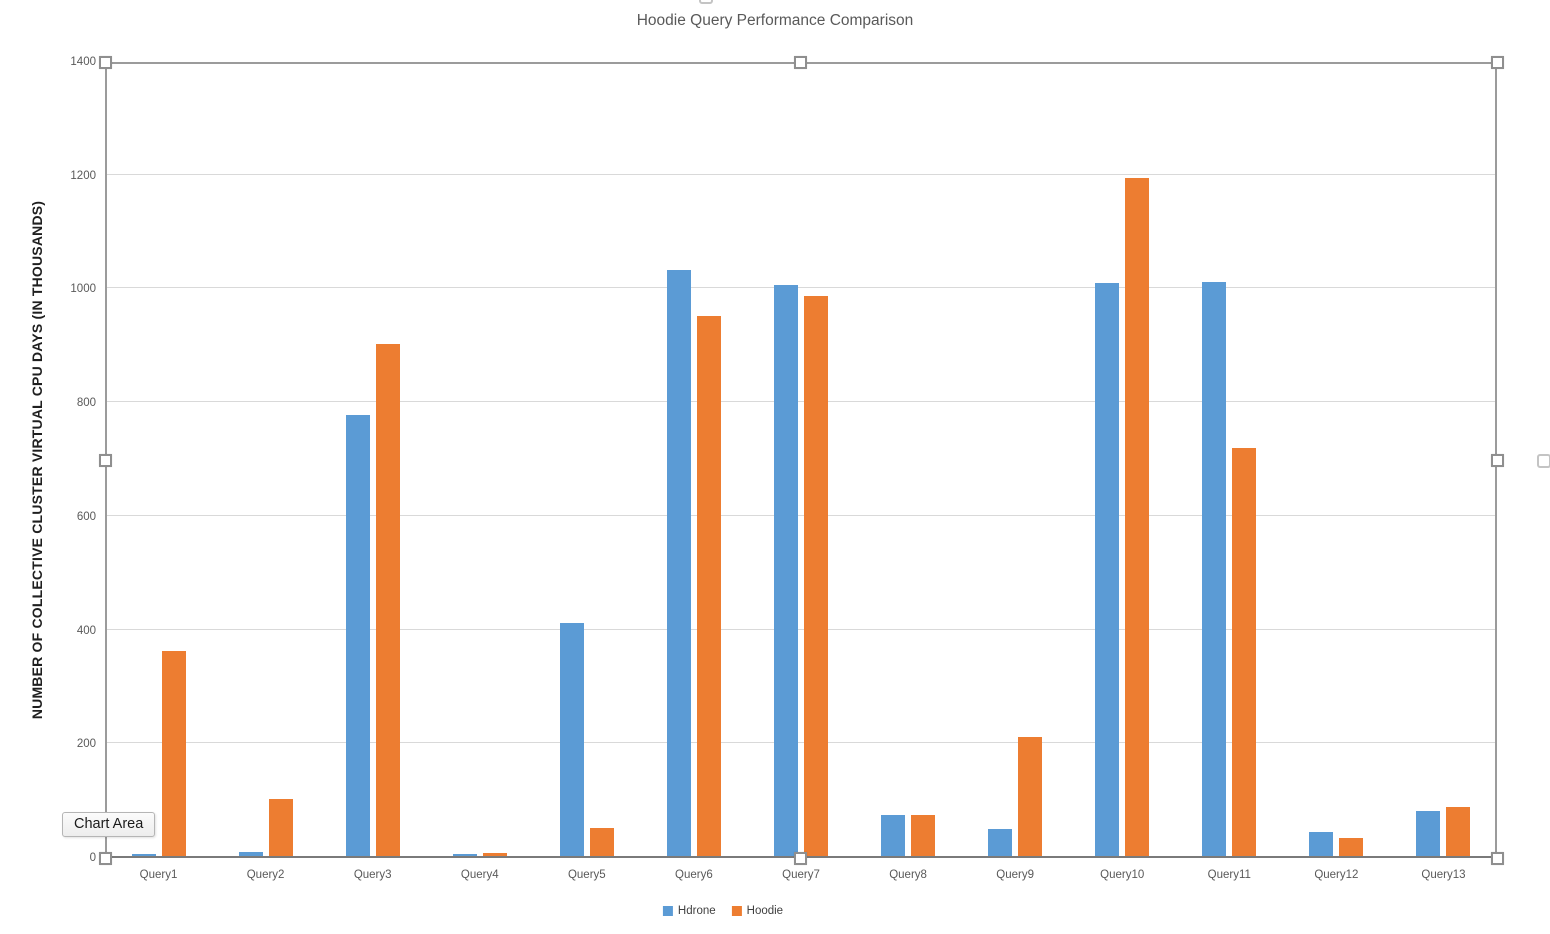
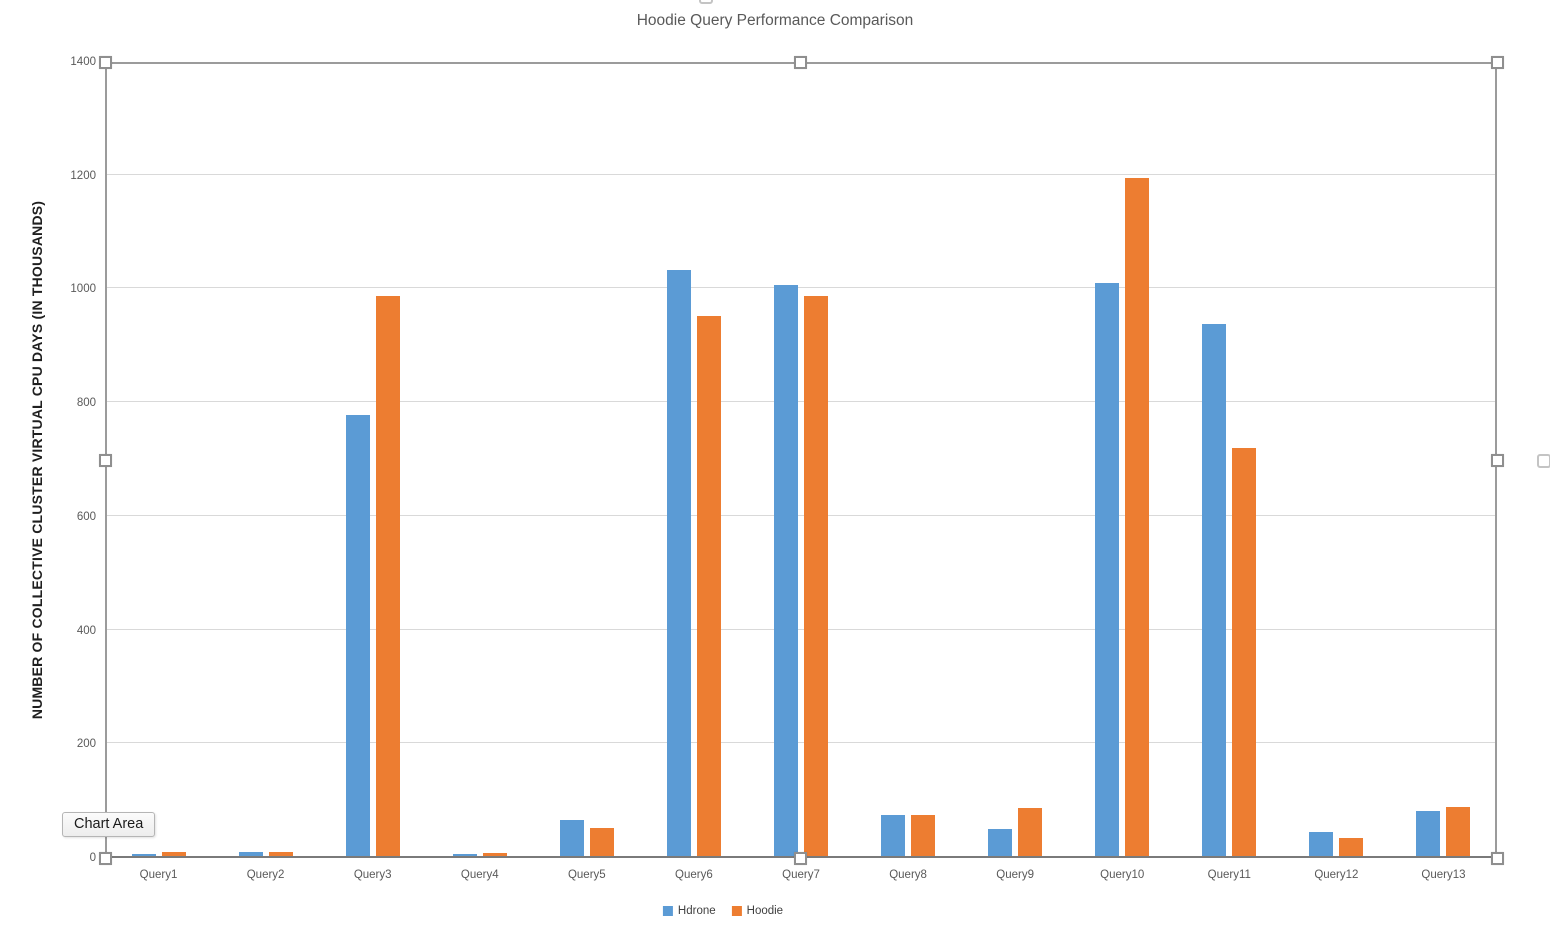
Hoodie/Query1: 360 -> 10
Hoodie/Query2: 100 -> 10
Hoodie/Query3: 900 -> 980
Hdrone/Query5: 410 -> 60
Hoodie/Query9: 210 -> 80
Hdrone/Query11: 1010 -> 940
